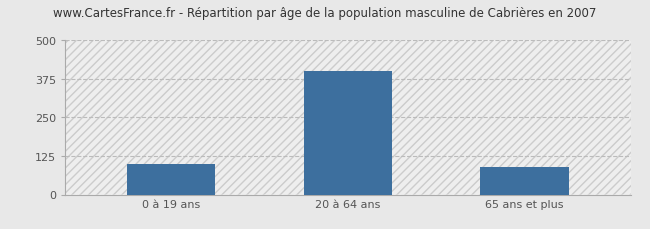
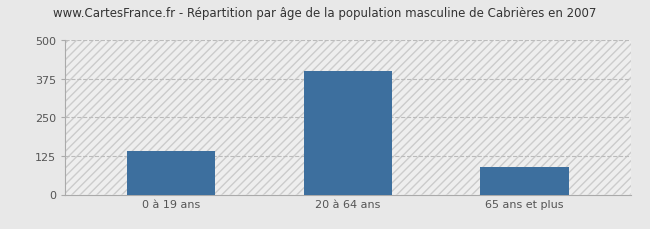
0 à 19 ans: 100 -> 140
